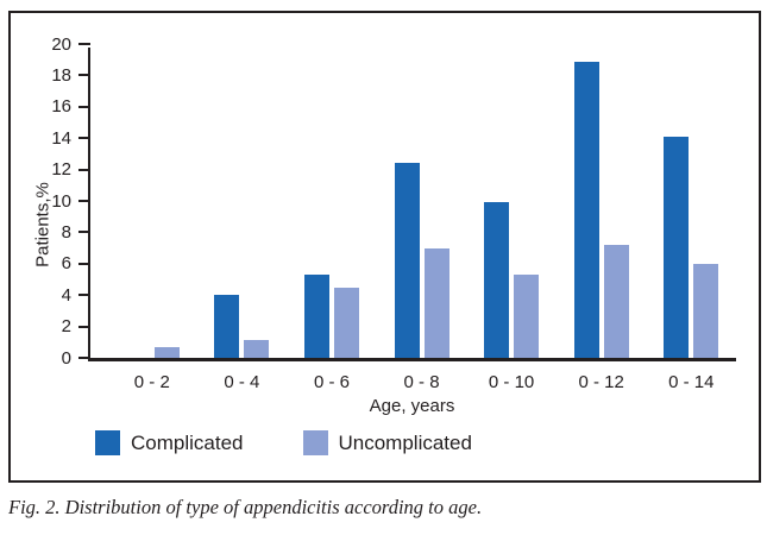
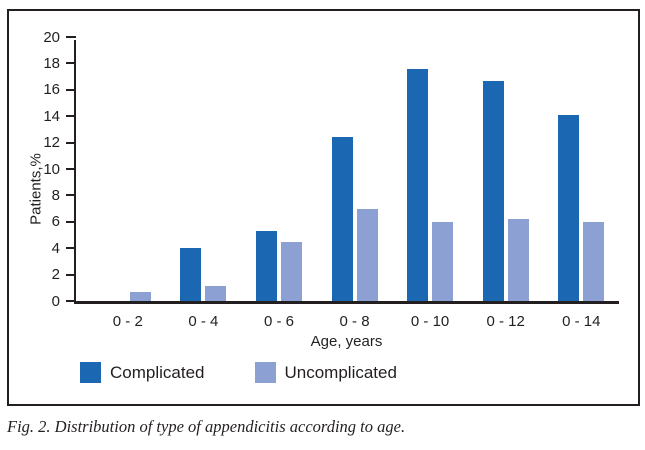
Complicated/0 - 10: 9.9 -> 17.6
Uncomplicated/0 - 10: 5.3 -> 6.0
Complicated/0 - 12: 18.9 -> 16.7
Uncomplicated/0 - 12: 7.2 -> 6.2
